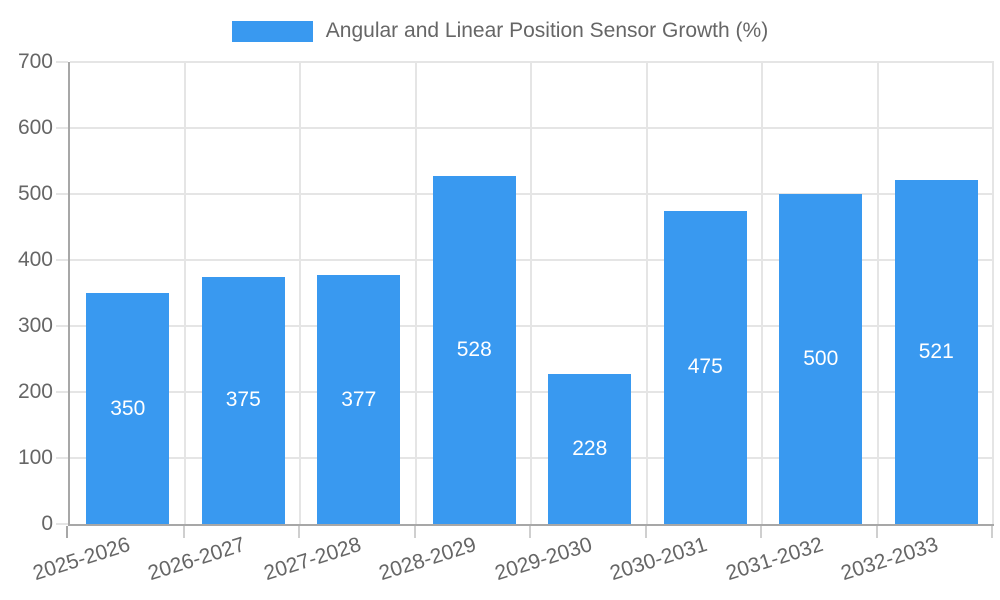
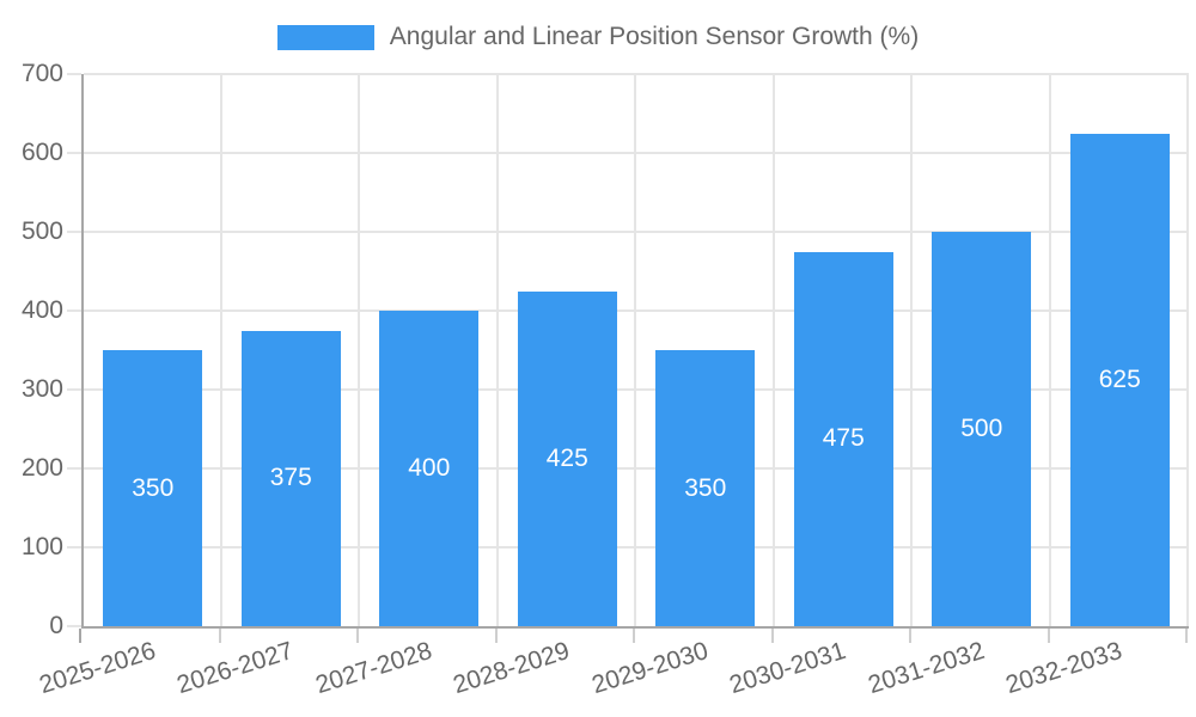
2027-2028: 377 -> 400
2028-2029: 528 -> 425
2029-2030: 228 -> 350
2032-2033: 521 -> 625
